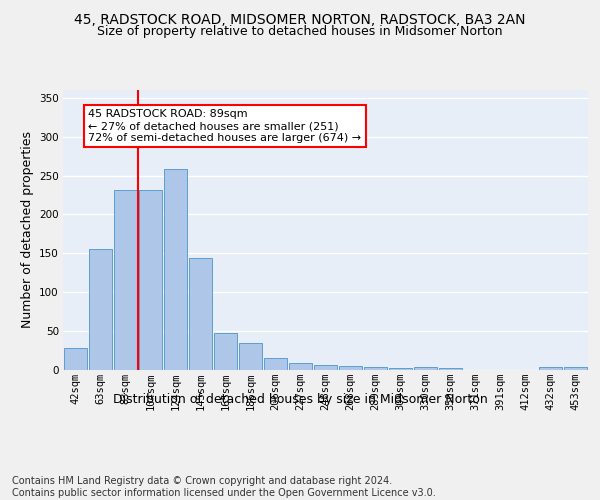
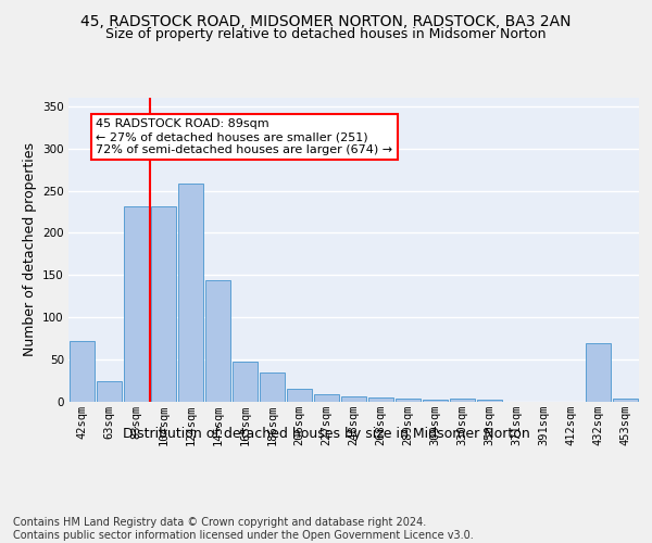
42sqm: 28 -> 72
63sqm: 155 -> 24
432sqm: 4 -> 70
